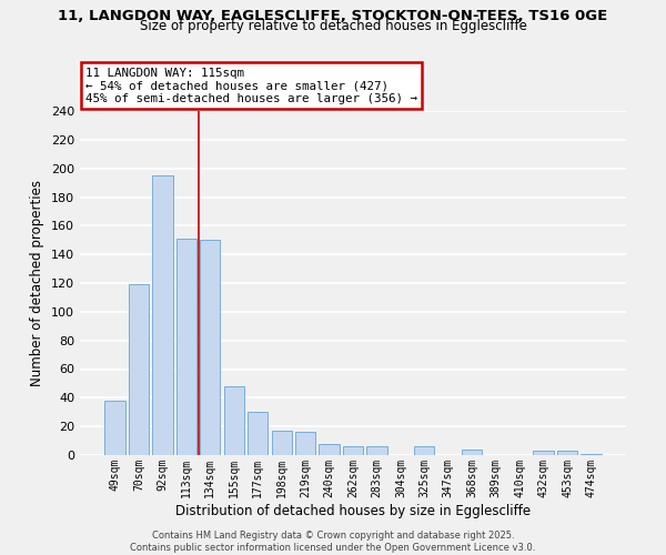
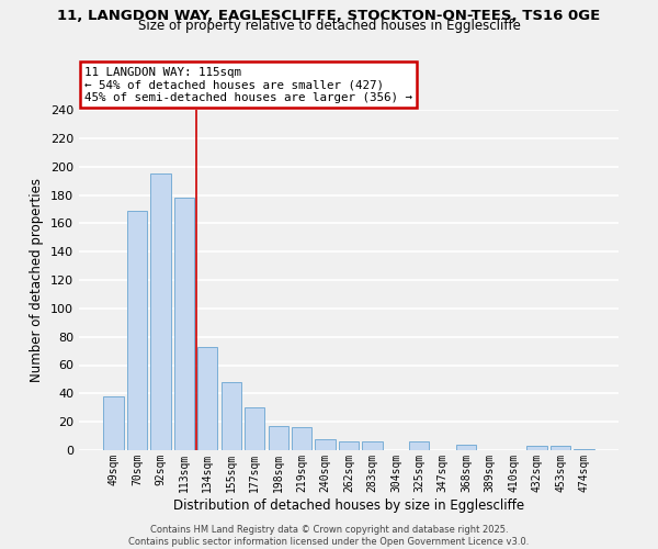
70sqm: 119 -> 169
113sqm: 151 -> 178
134sqm: 150 -> 73
